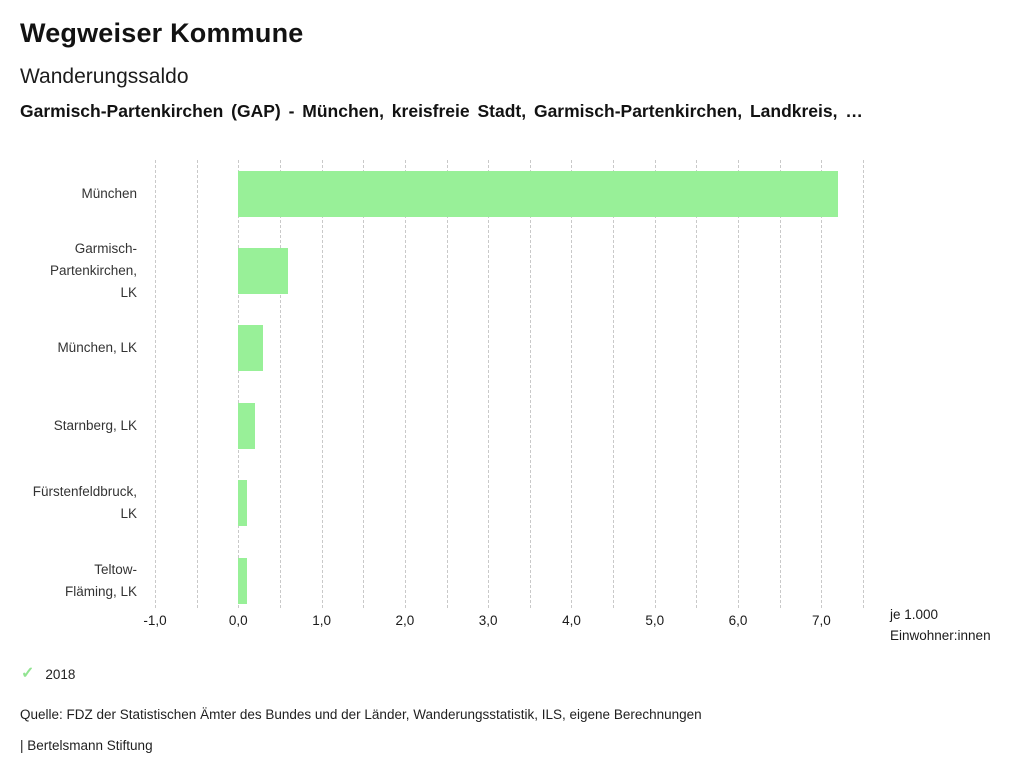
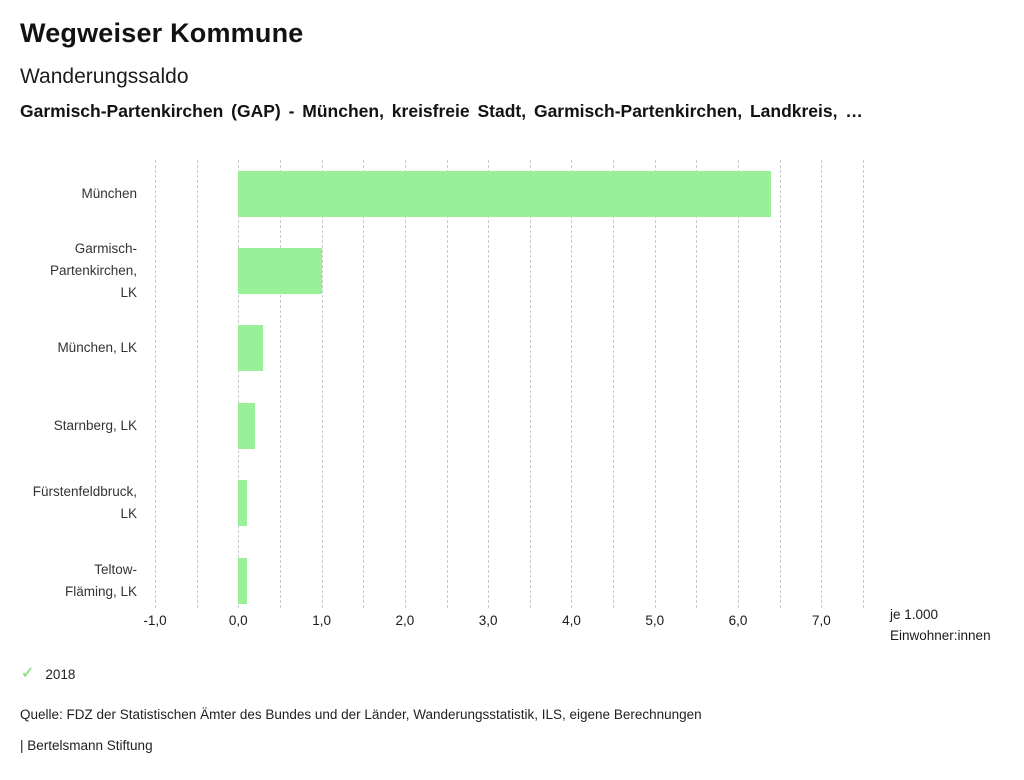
München: 7,2 -> 6,4
Garmisch-Partenkirchen, LK: 0,6 -> 1,0
